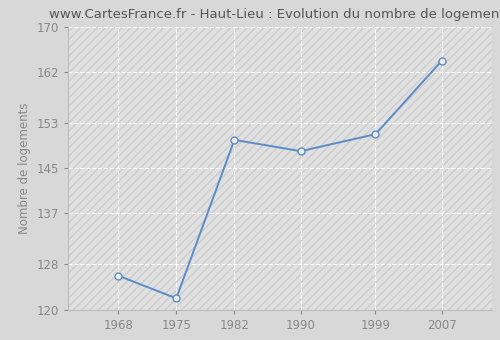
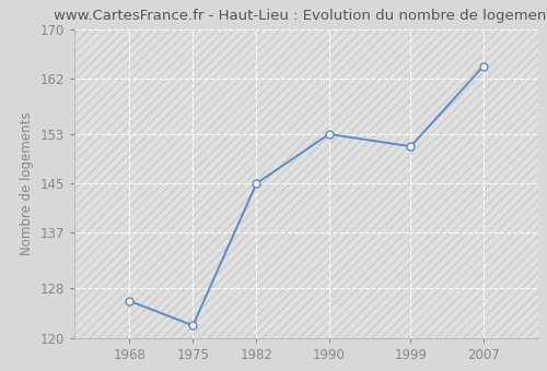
1982: 150 -> 145
1990: 148 -> 153
